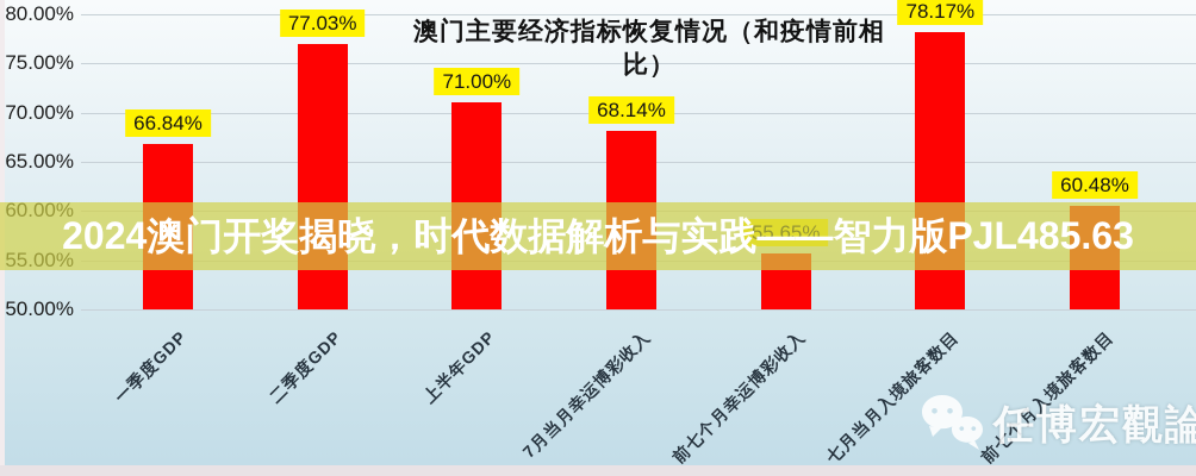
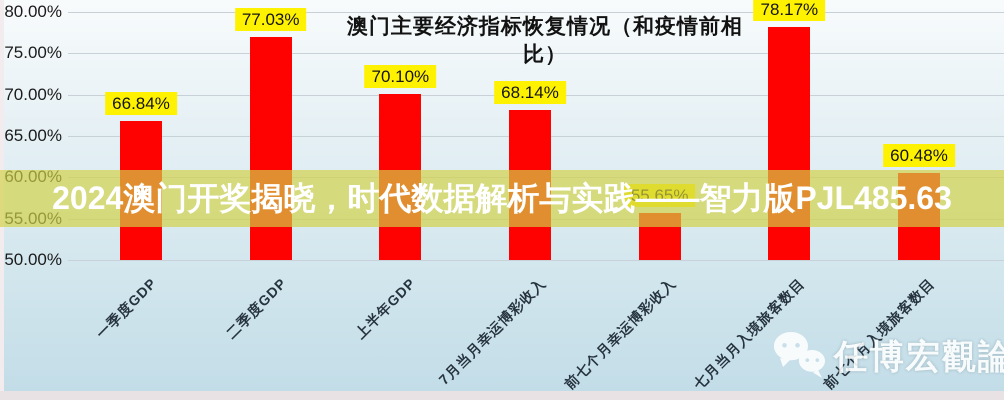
上半年GDP: 71.00% -> 70.10%
